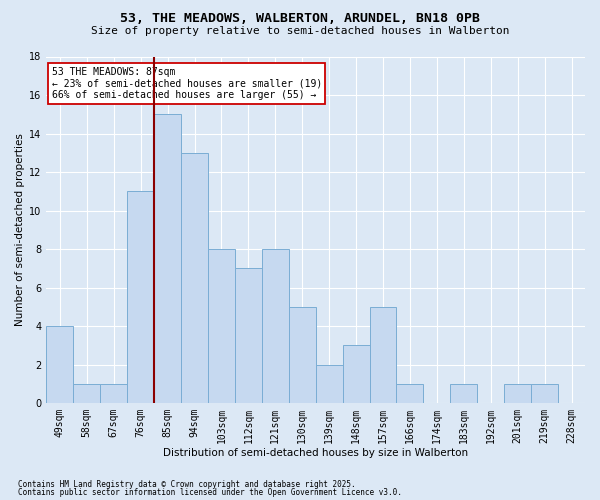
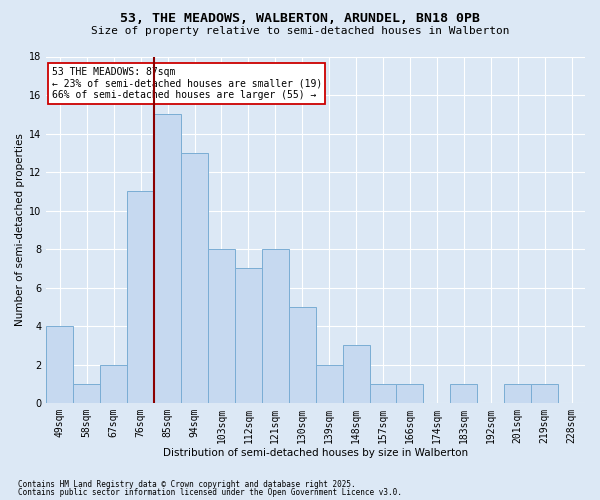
67sqm: 1 -> 2
157sqm: 5 -> 1
